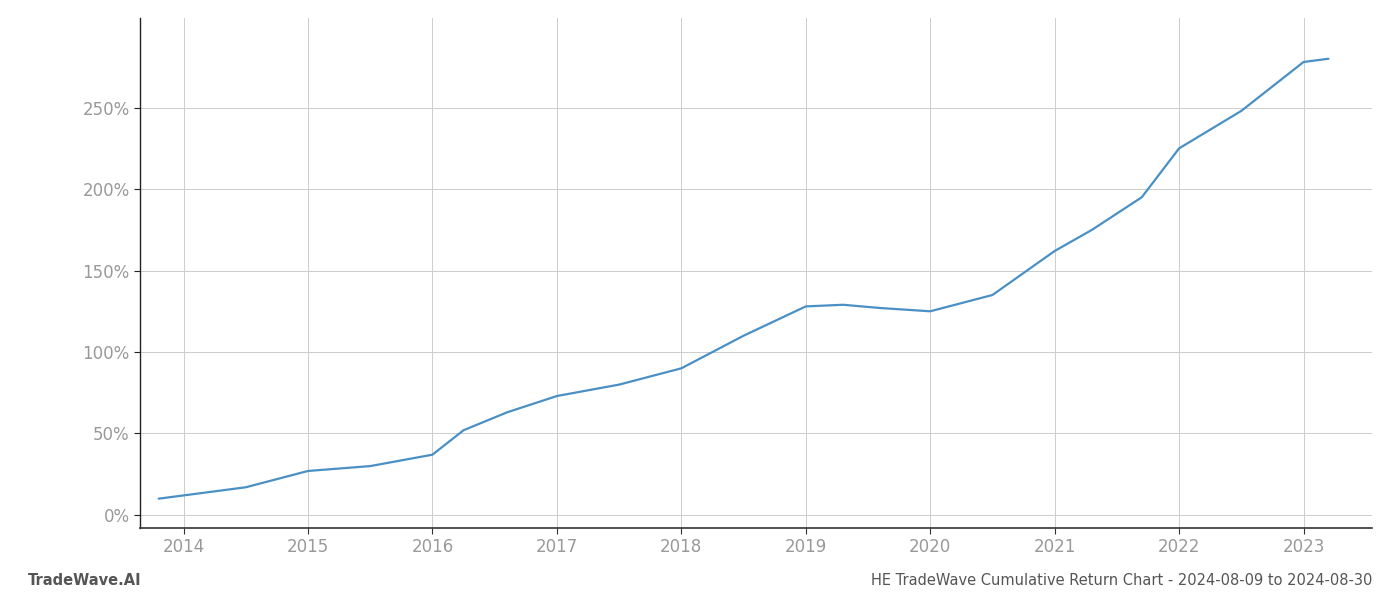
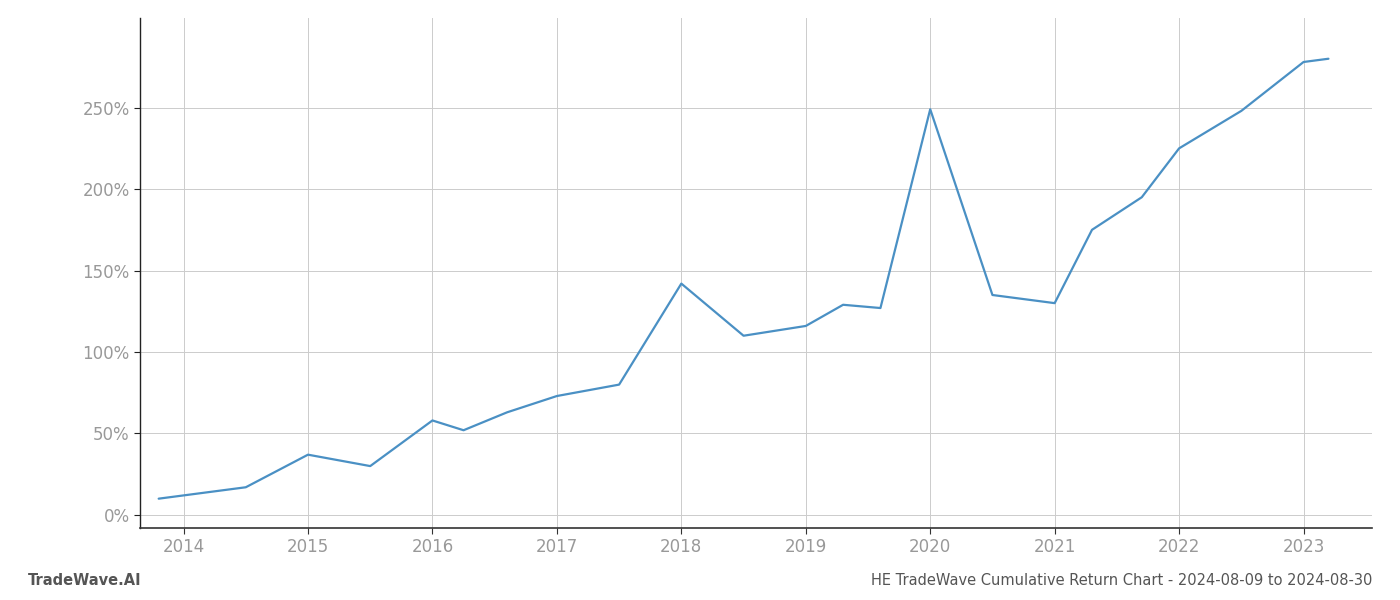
2015: 27% -> 37%
2016: 37% -> 58%
2018: 90% -> 142%
2019: 128% -> 116%
2020: 125% -> 249%
2021: 162% -> 130%
